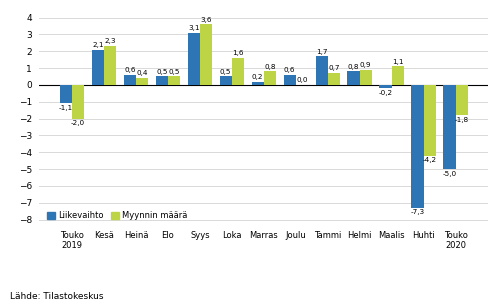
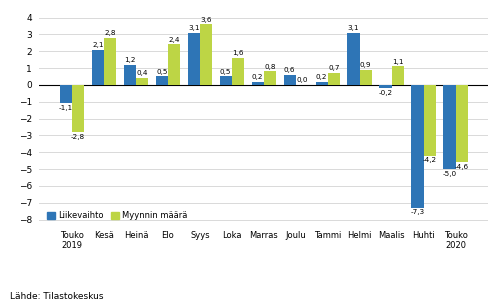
Myynnin määrä/Touko 2019: -2,0 -> -2,8
Myynnin määrä/Kesä: 2,3 -> 2,8
Liikevaihto/Heinä: 0,6 -> 1,2
Myynnin määrä/Elo: 0,5 -> 2,4
Liikevaihto/Tammi: 1,7 -> 0,2
Liikevaihto/Helmi: 0,8 -> 3,1
Myynnin määrä/Touko 2020: -1,8 -> -4,6
